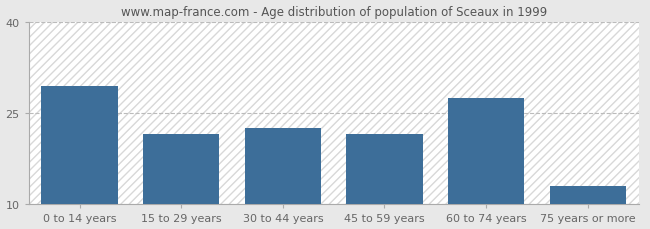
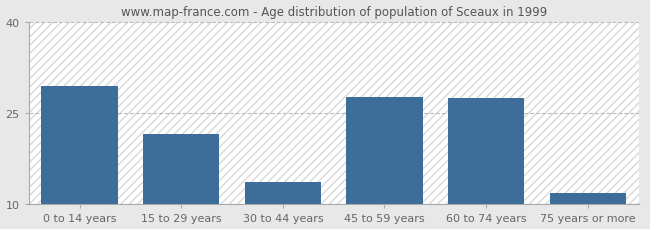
30 to 44 years: 22.5 -> 13.6
45 to 59 years: 21.5 -> 27.6
75 years or more: 13.0 -> 11.8
